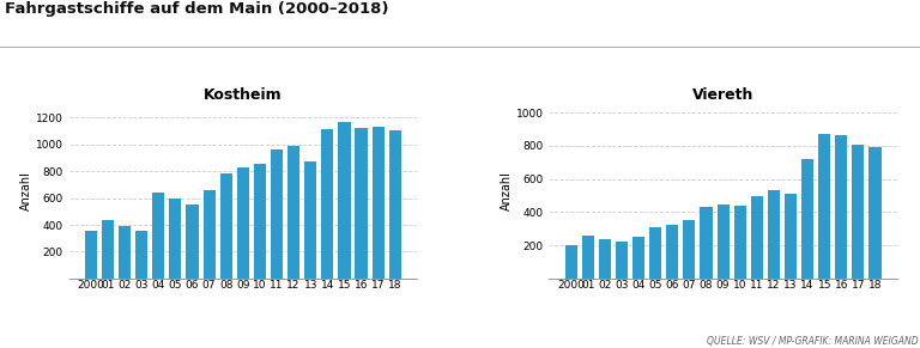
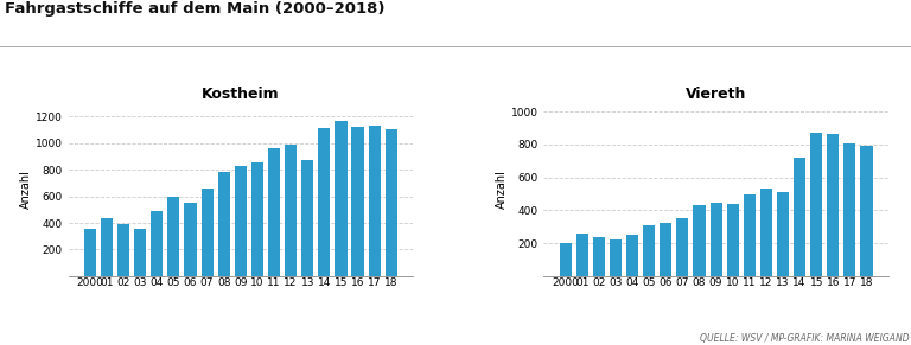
Kostheim/04: 640 -> 490
